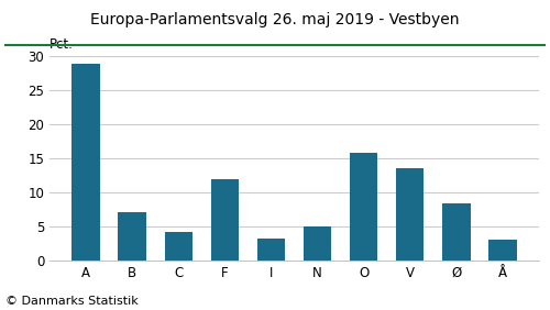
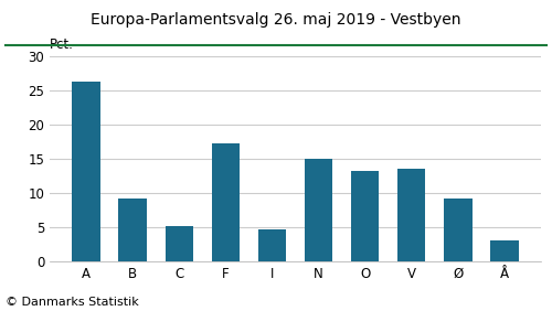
A: 28.9 -> 26.2
B: 7.0 -> 9.2
C: 4.2 -> 5.2
F: 11.9 -> 17.2
I: 3.2 -> 4.6
N: 5.0 -> 15.0
O: 15.8 -> 13.2
Ø: 8.3 -> 9.2
